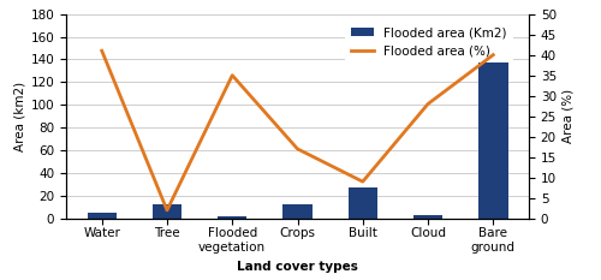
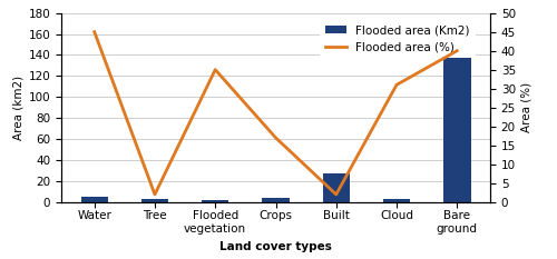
Flooded area (%)/Water: 41 -> 45
Flooded area (Km2)/Tree: 12 -> 3
Flooded area (Km2)/Crops: 12 -> 4
Flooded area (%)/Built: 9 -> 2
Flooded area (%)/Cloud: 28 -> 31
